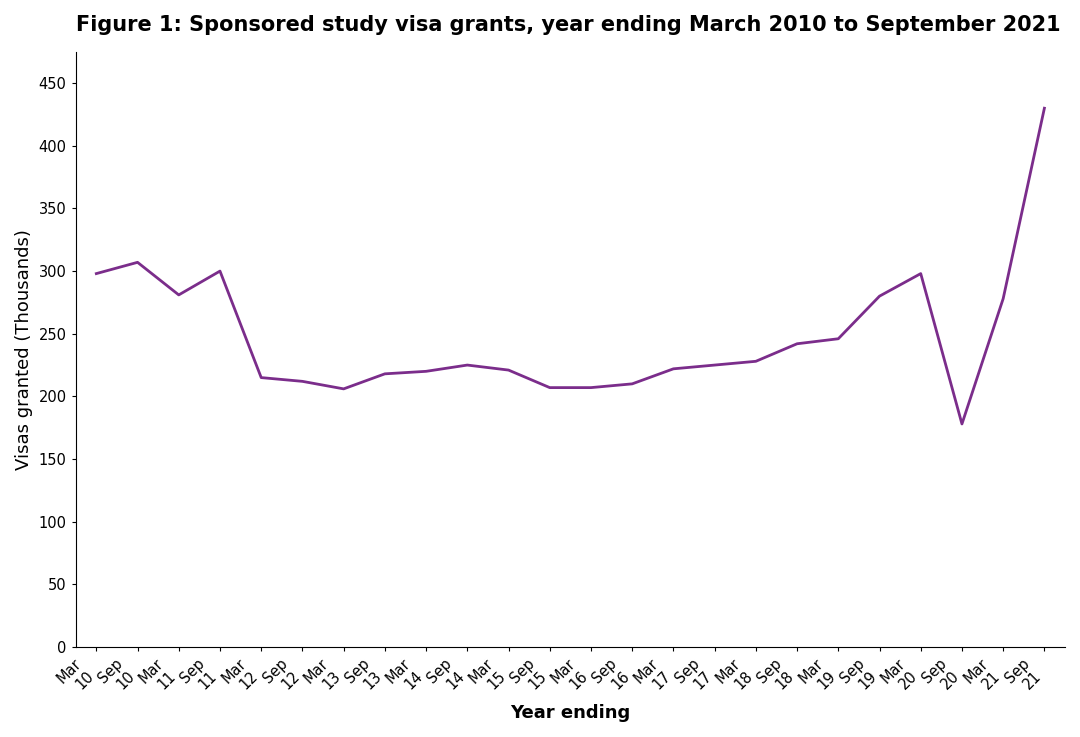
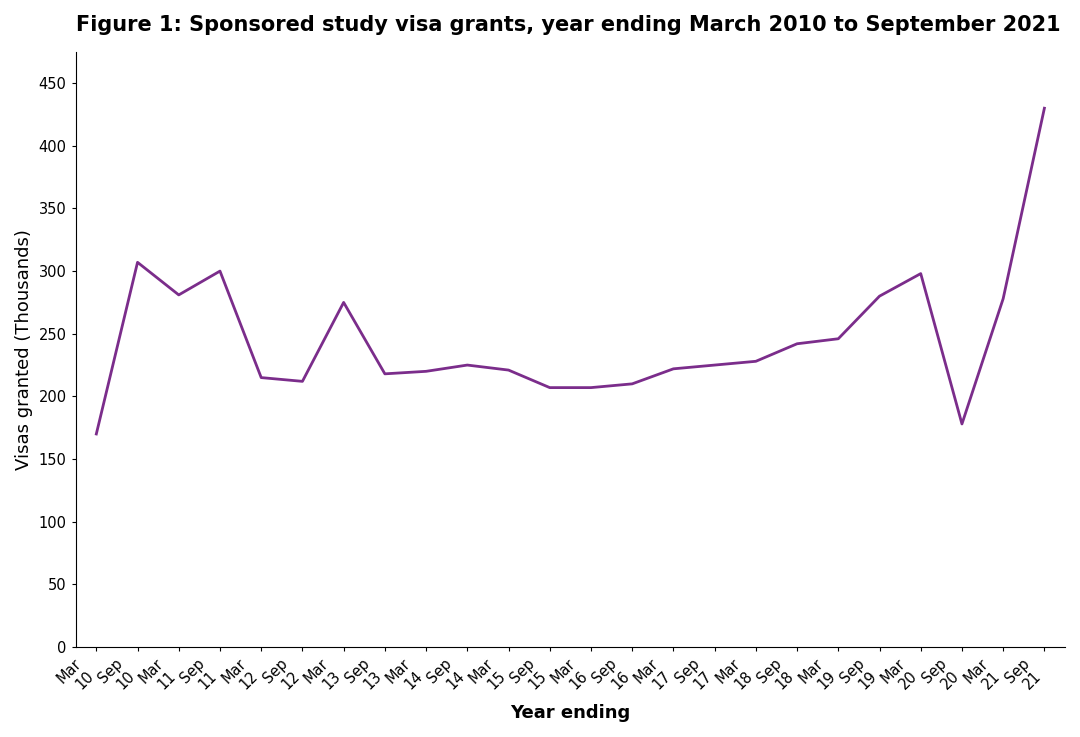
Mar 10: 298 -> 170
Mar 13: 206 -> 275
